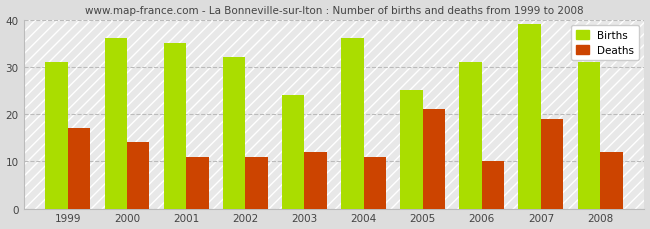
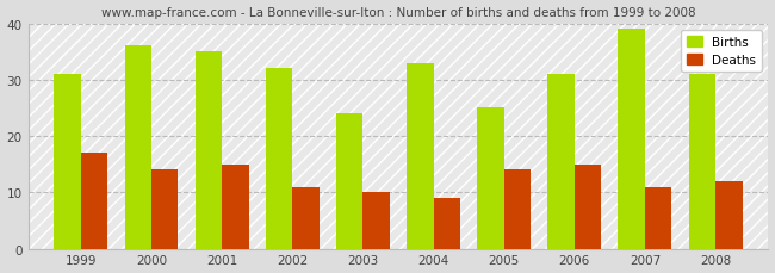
Deaths/2001: 11 -> 15
Deaths/2003: 12 -> 10
Births/2004: 36 -> 33
Deaths/2004: 11 -> 9
Deaths/2005: 21 -> 14
Deaths/2006: 10 -> 15
Deaths/2007: 19 -> 11
